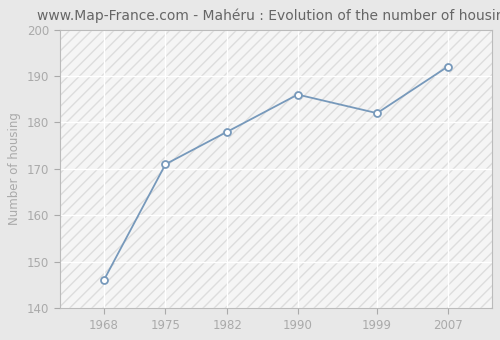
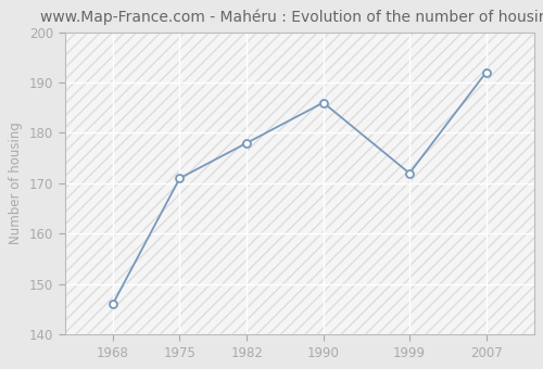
1999: 182 -> 172
